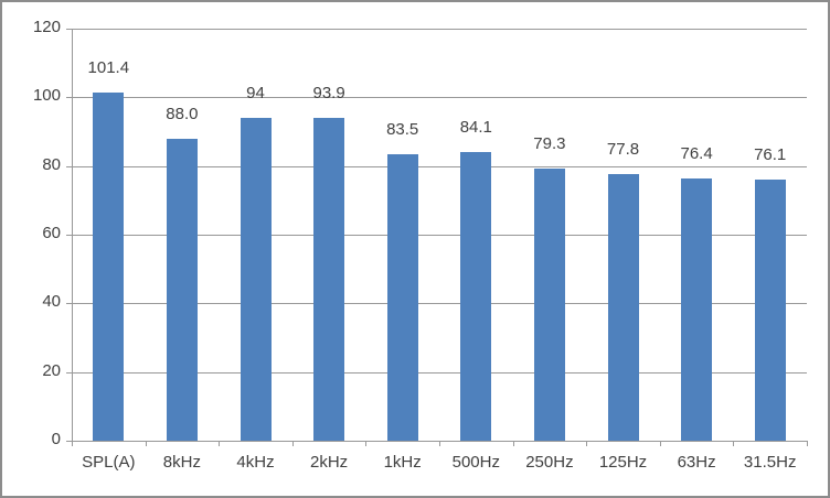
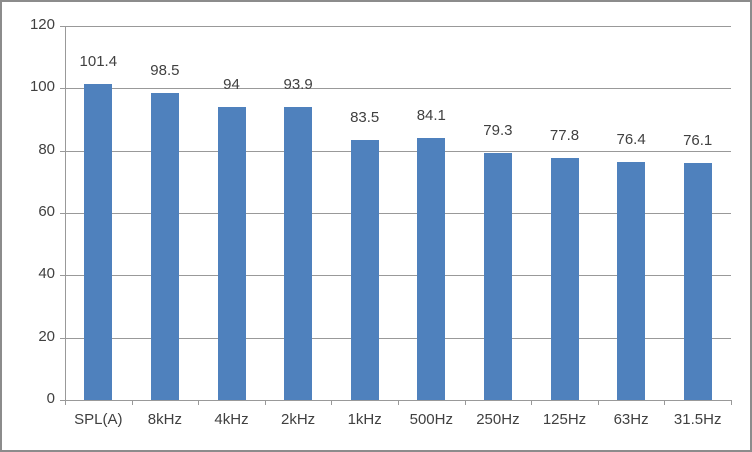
8kHz: 88.0 -> 98.5
